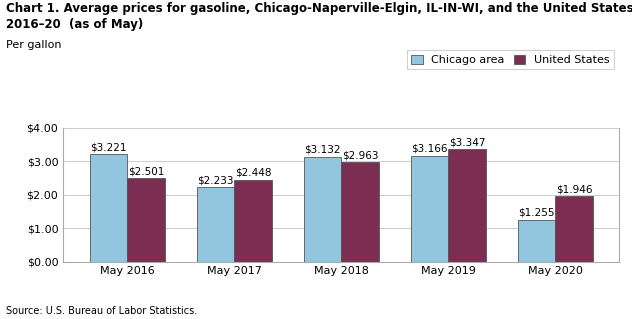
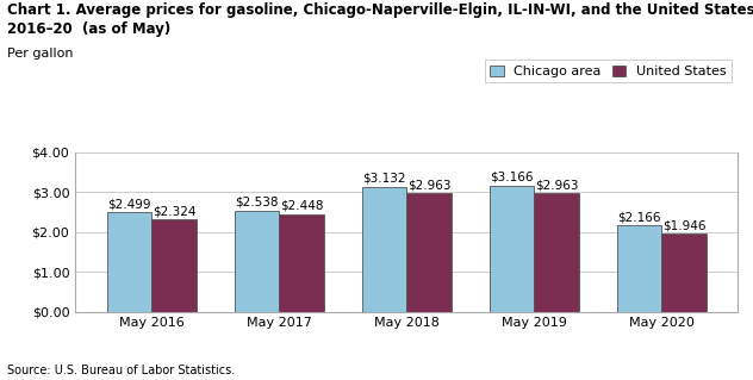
Chicago area/May 2016: $3.221 -> $2.499
United States/May 2016: $2.501 -> $2.324
Chicago area/May 2017: $2.233 -> $2.538
United States/May 2019: $3.347 -> $2.963
Chicago area/May 2020: $1.255 -> $2.166
